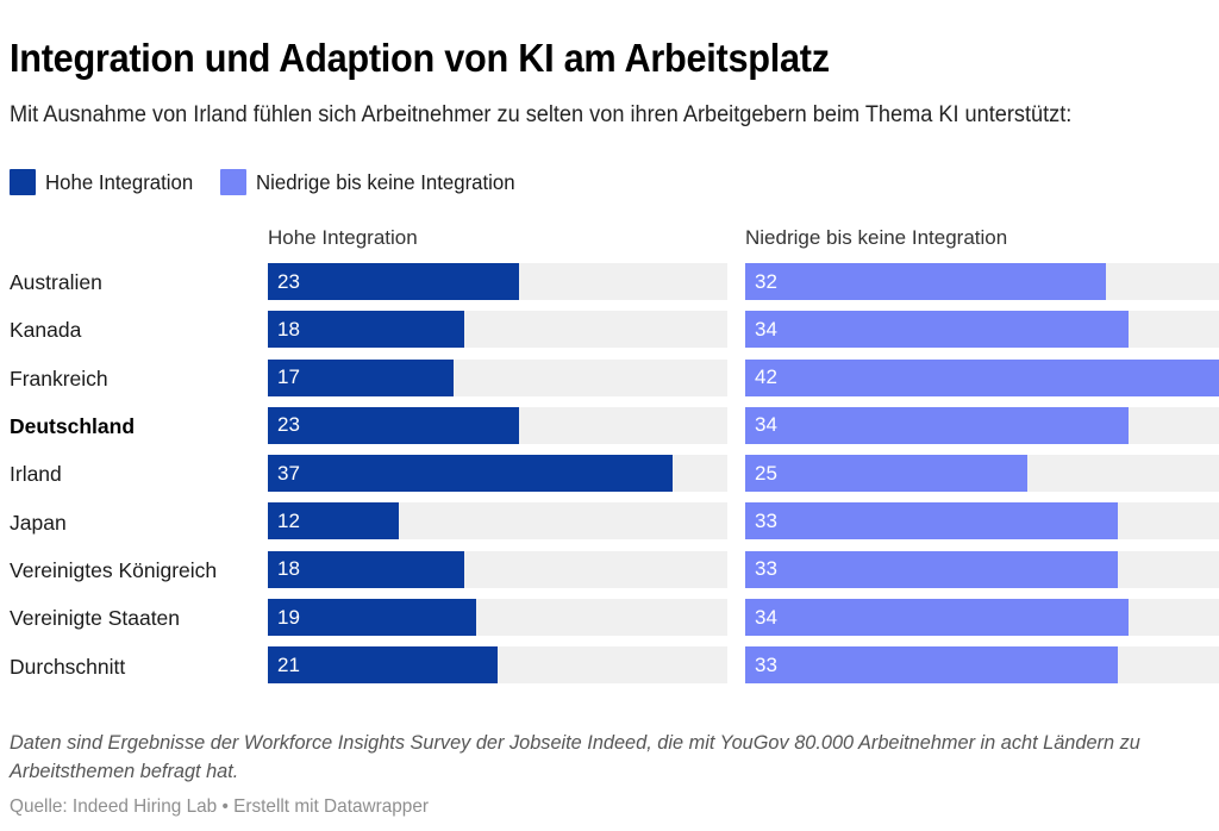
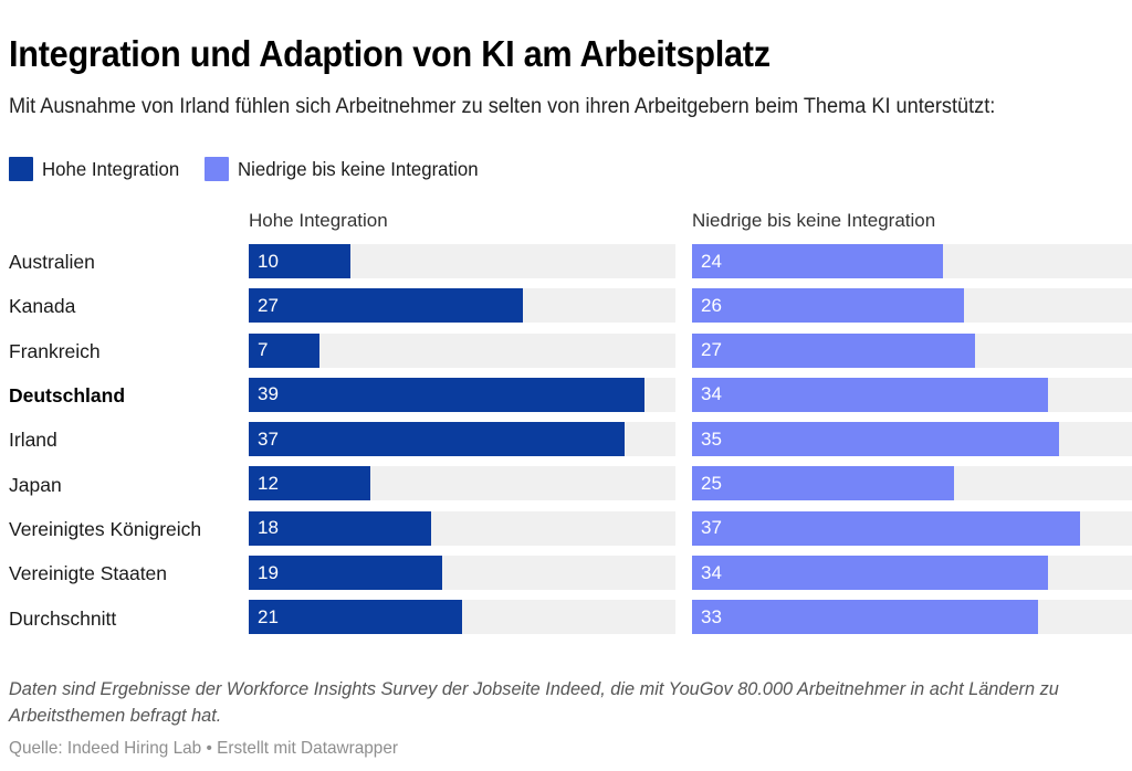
Hohe Integration/Australien: 23 -> 10
Niedrige bis keine Integration/Australien: 32 -> 24
Hohe Integration/Kanada: 18 -> 27
Niedrige bis keine Integration/Kanada: 34 -> 26
Hohe Integration/Frankreich: 17 -> 7
Niedrige bis keine Integration/Frankreich: 42 -> 27
Hohe Integration/Deutschland: 23 -> 39
Niedrige bis keine Integration/Irland: 25 -> 35
Niedrige bis keine Integration/Japan: 33 -> 25
Niedrige bis keine Integration/Vereinigtes Königreich: 33 -> 37
